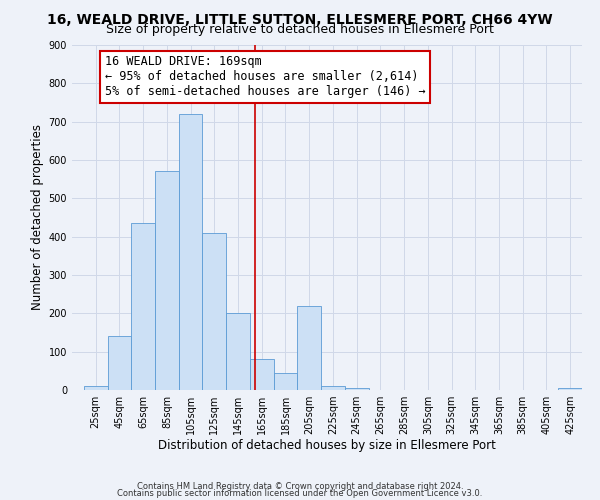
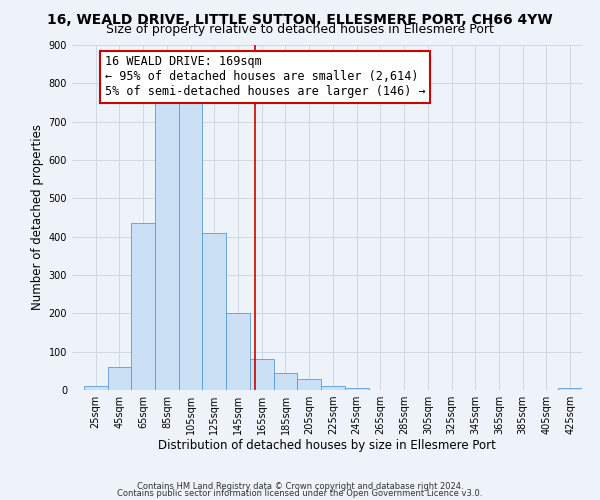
45sqm: 140 -> 60
85sqm: 570 -> 750
105sqm: 720 -> 750
205sqm: 220 -> 30
